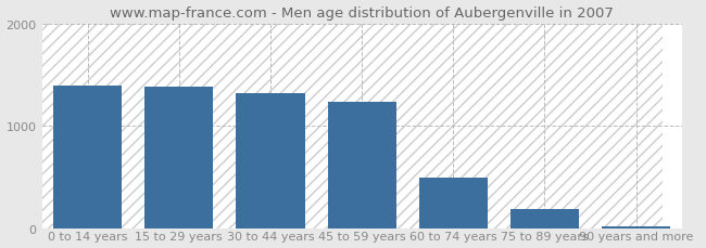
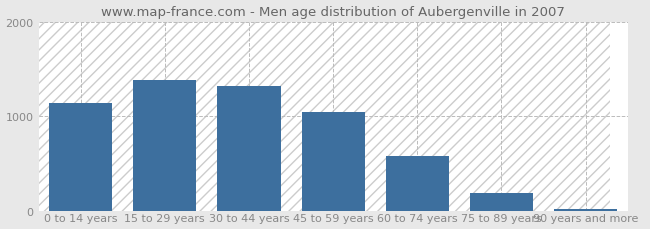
0 to 14 years: 1390 -> 1140
45 to 59 years: 1230 -> 1040
60 to 74 years: 490 -> 580
